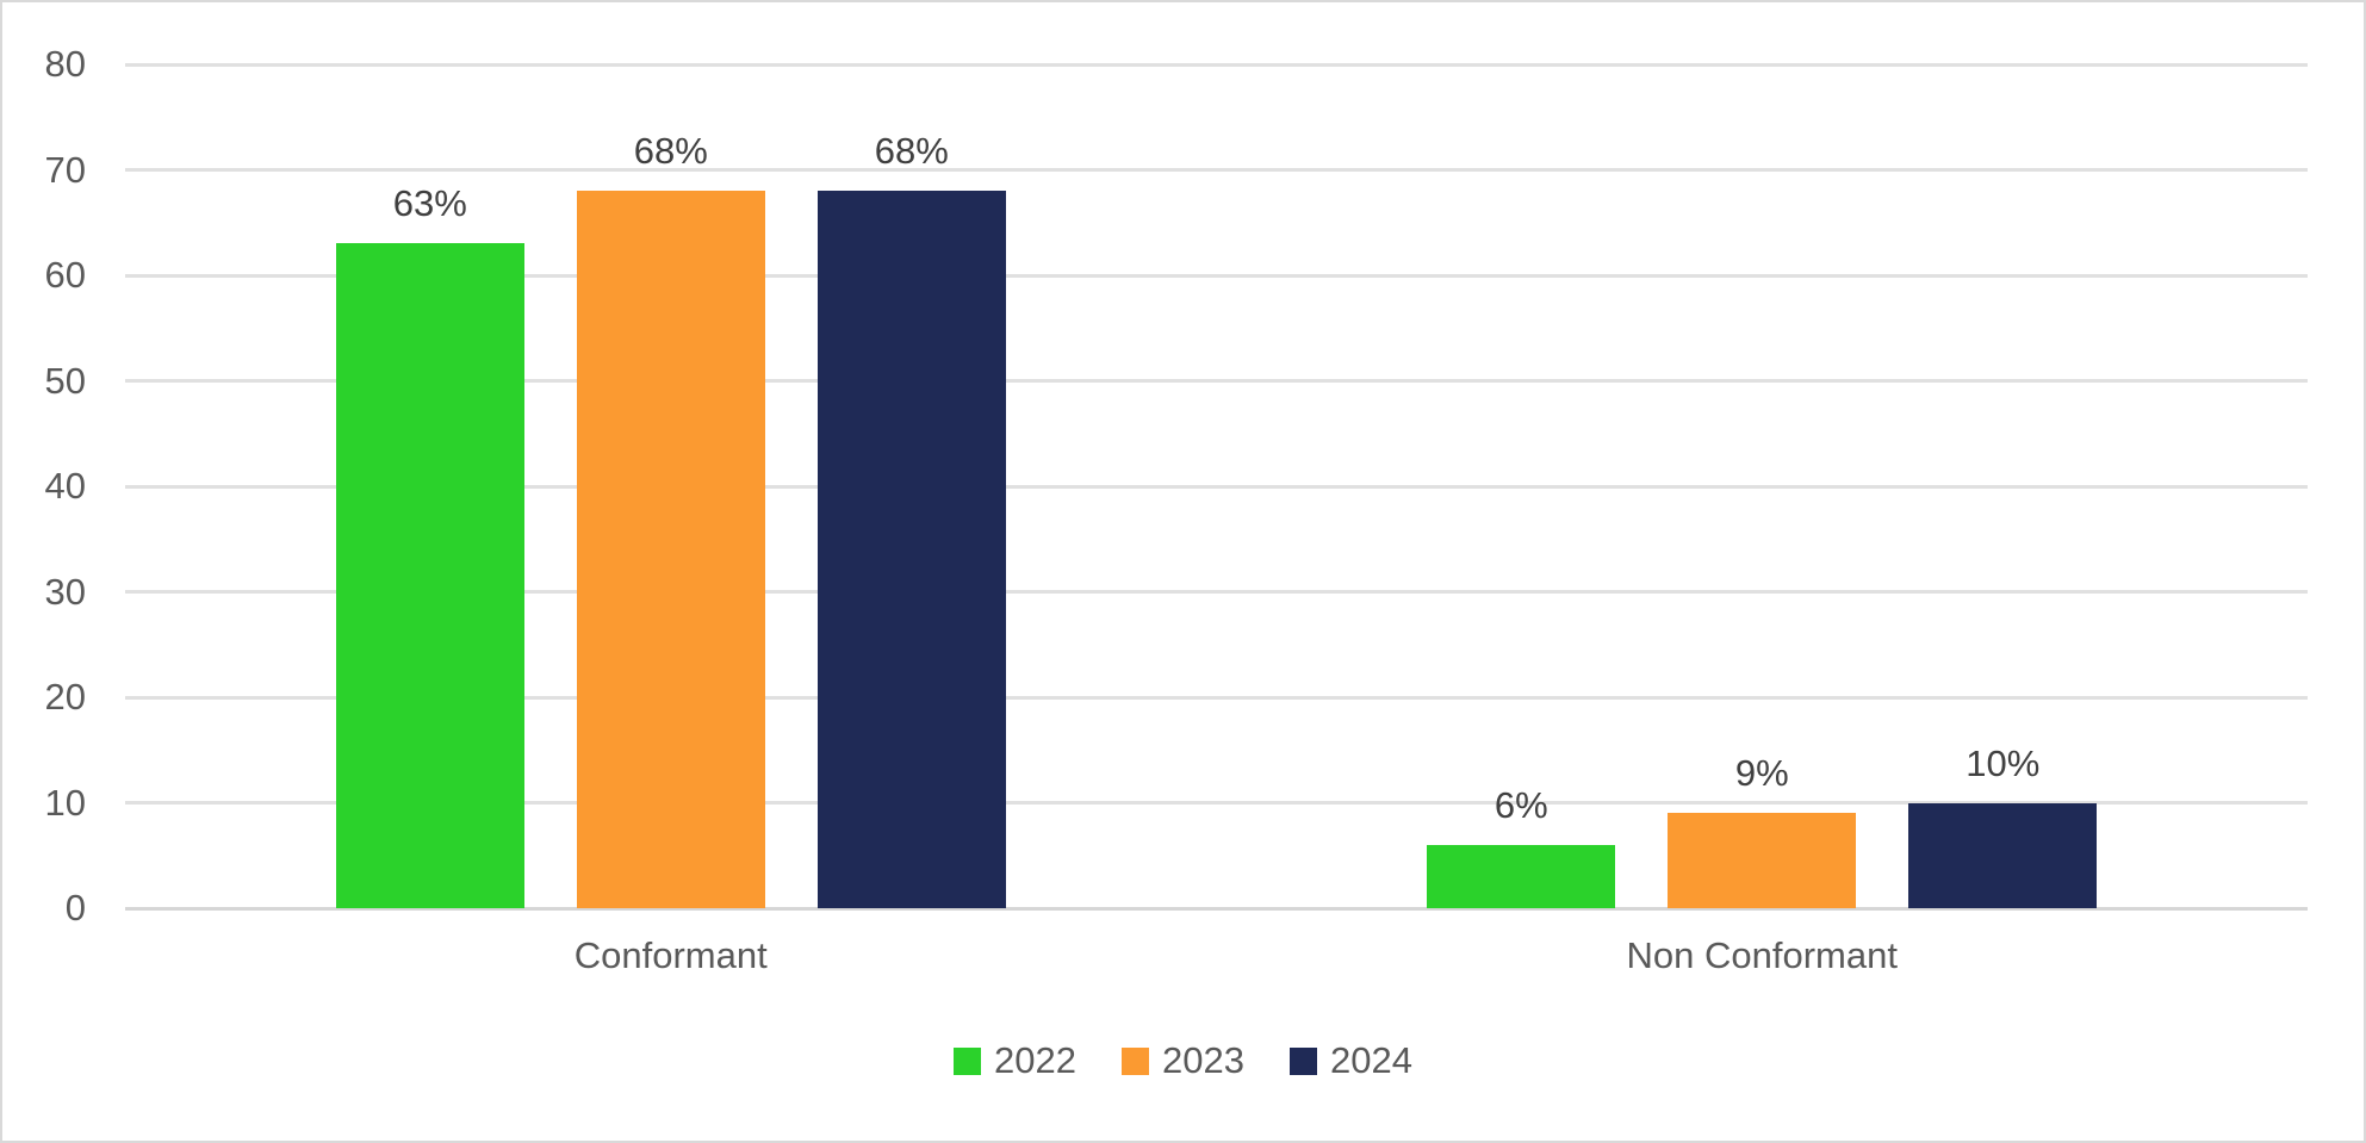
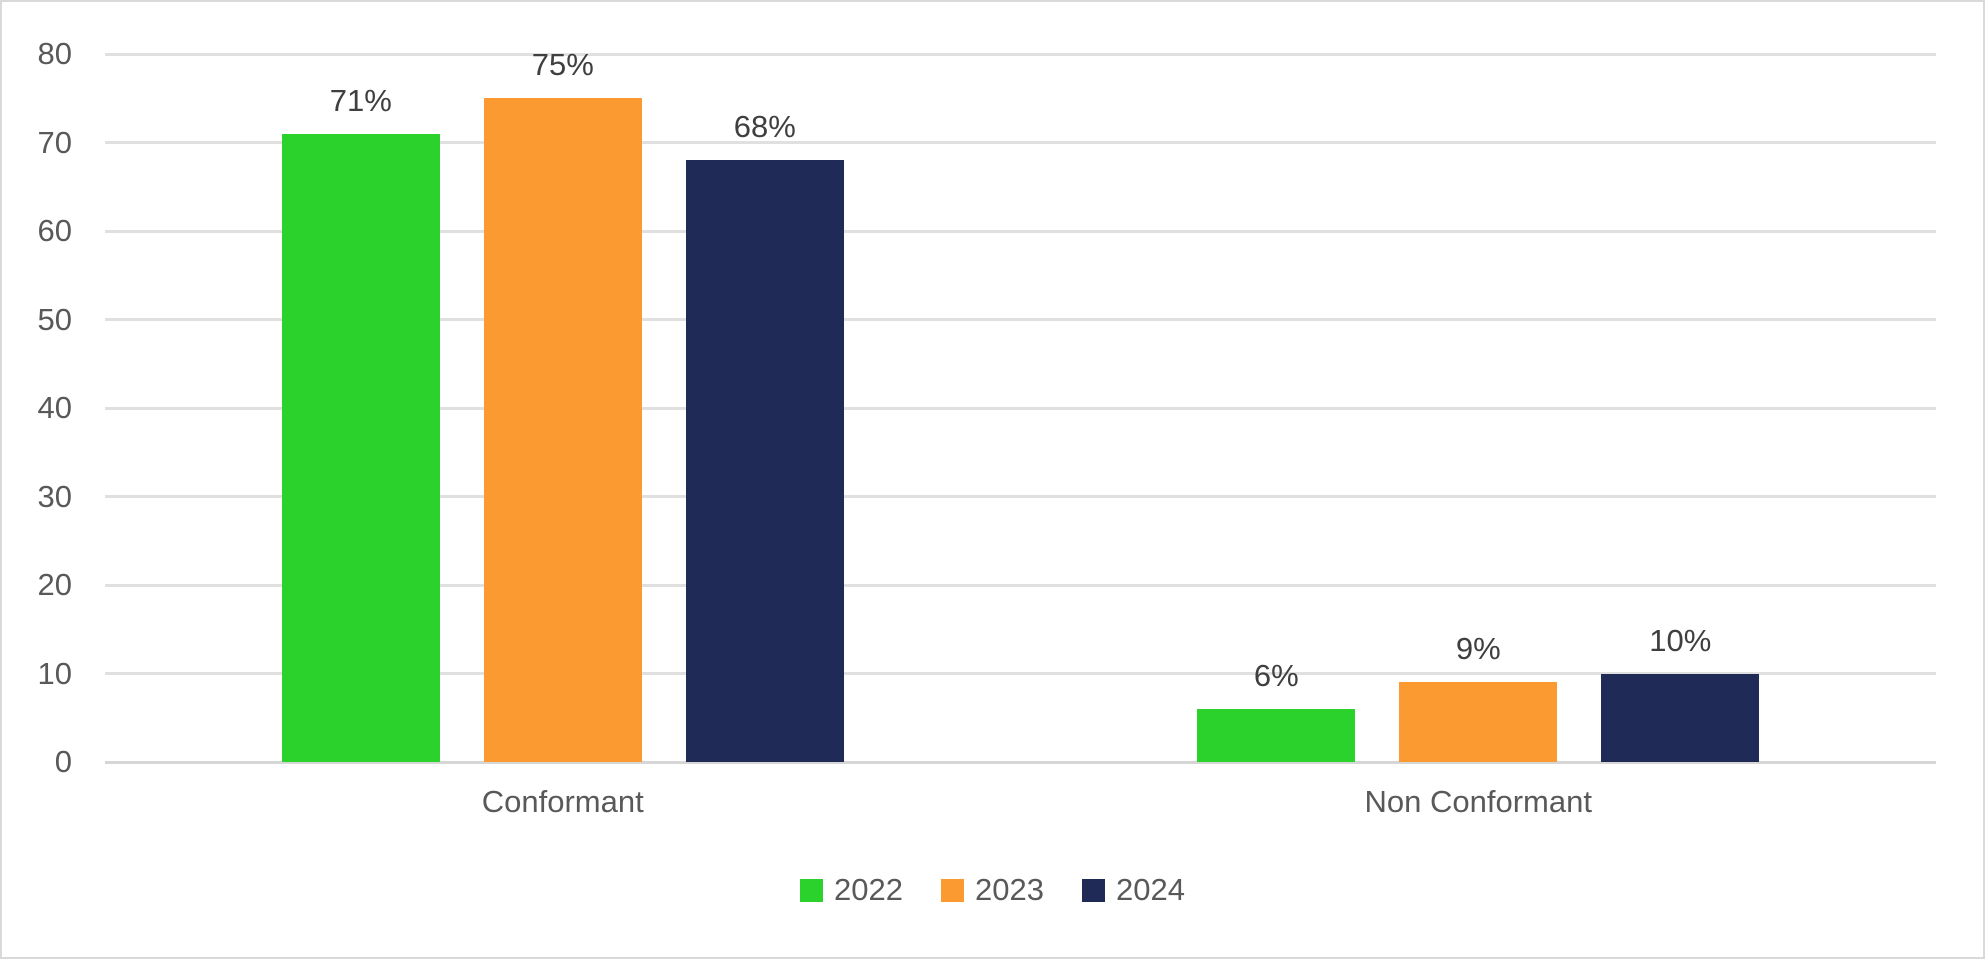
2022/Conformant: 63% -> 71%
2023/Conformant: 68% -> 75%
